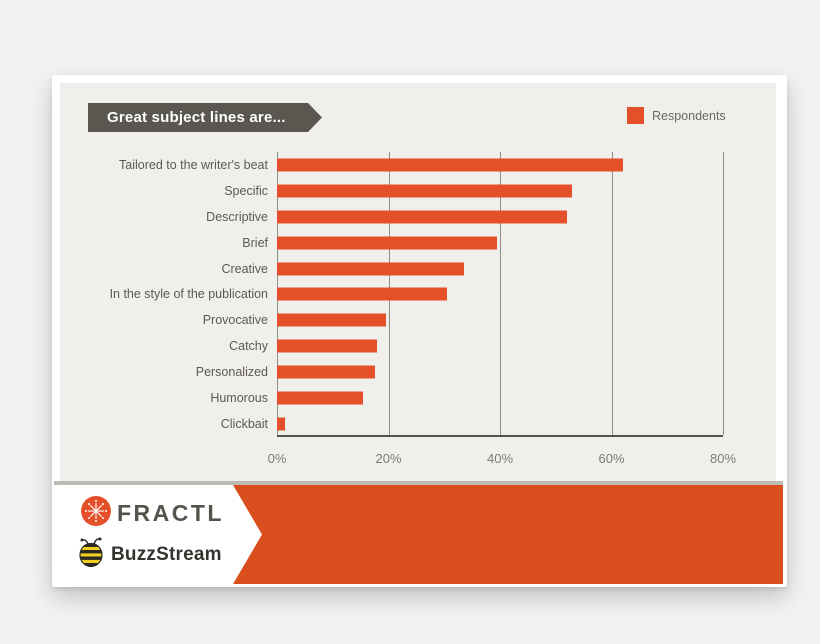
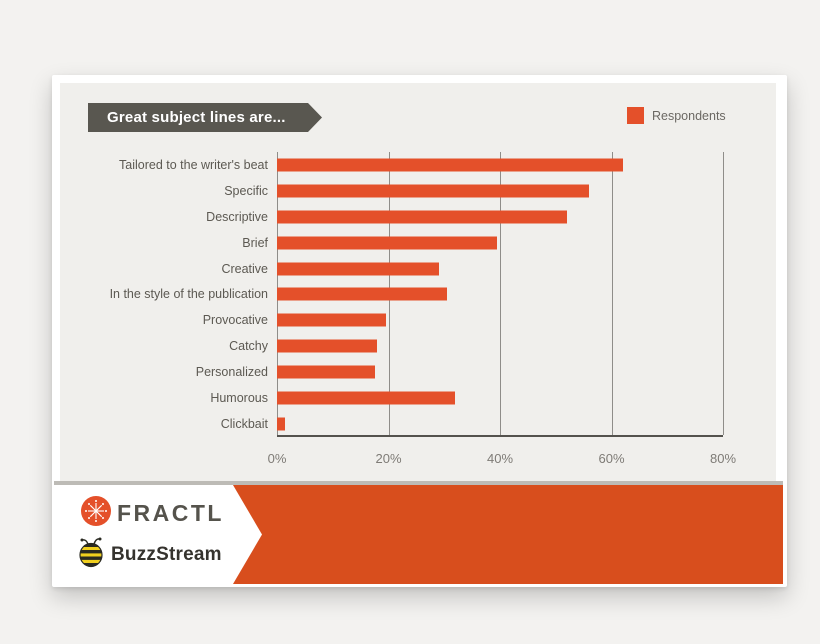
Specific: 53% -> 56%
Creative: 34% -> 29%
Humorous: 16% -> 32%
